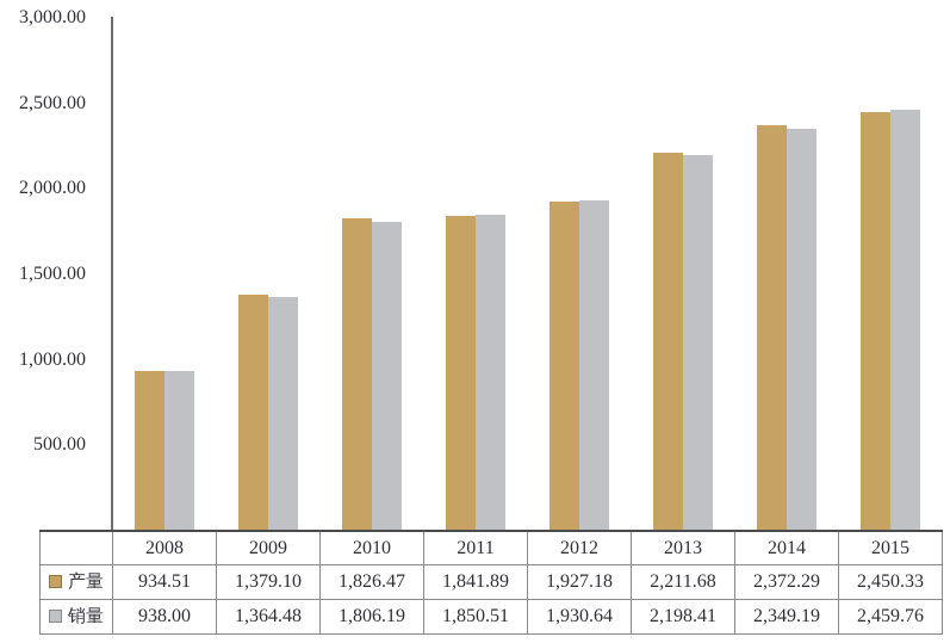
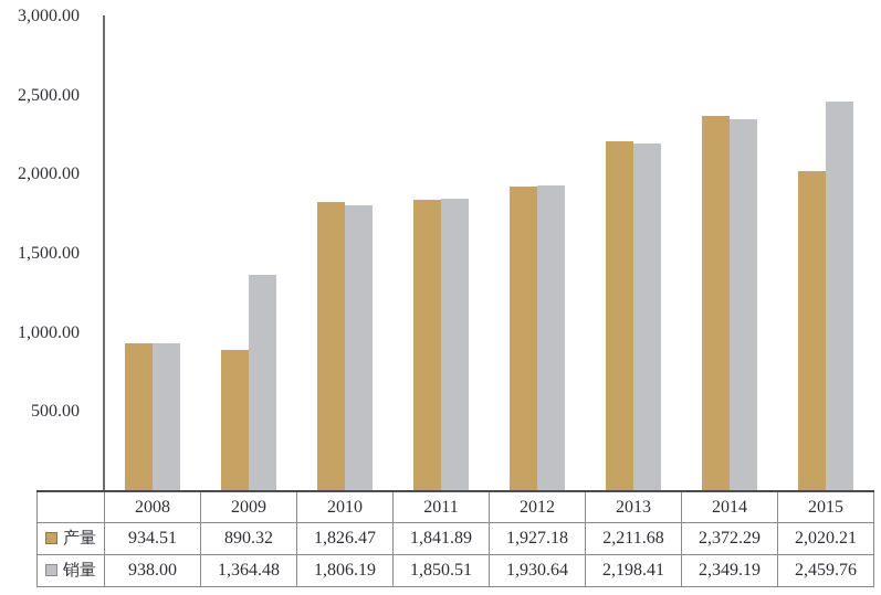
产量/2009: 1,379.10 -> 890.32
产量/2015: 2,450.33 -> 2,020.21
